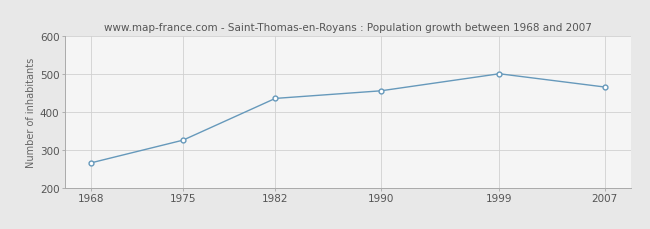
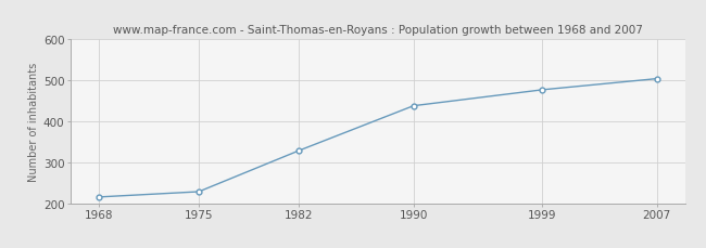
1968: 265 -> 215
1975: 325 -> 228
1982: 435 -> 328
1990: 455 -> 437
1999: 500 -> 476
2007: 465 -> 503
